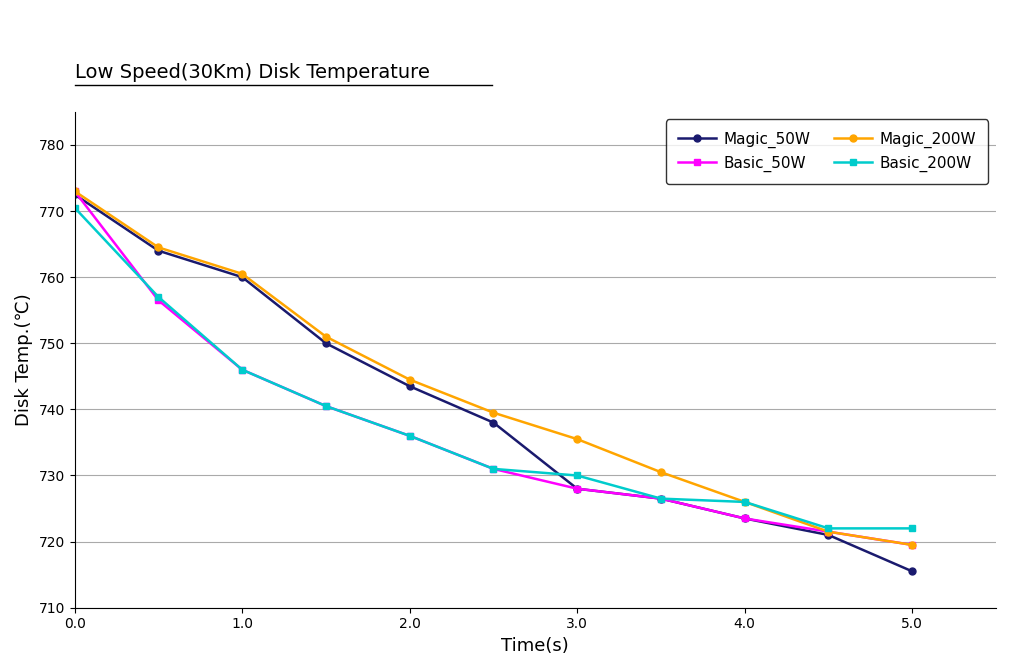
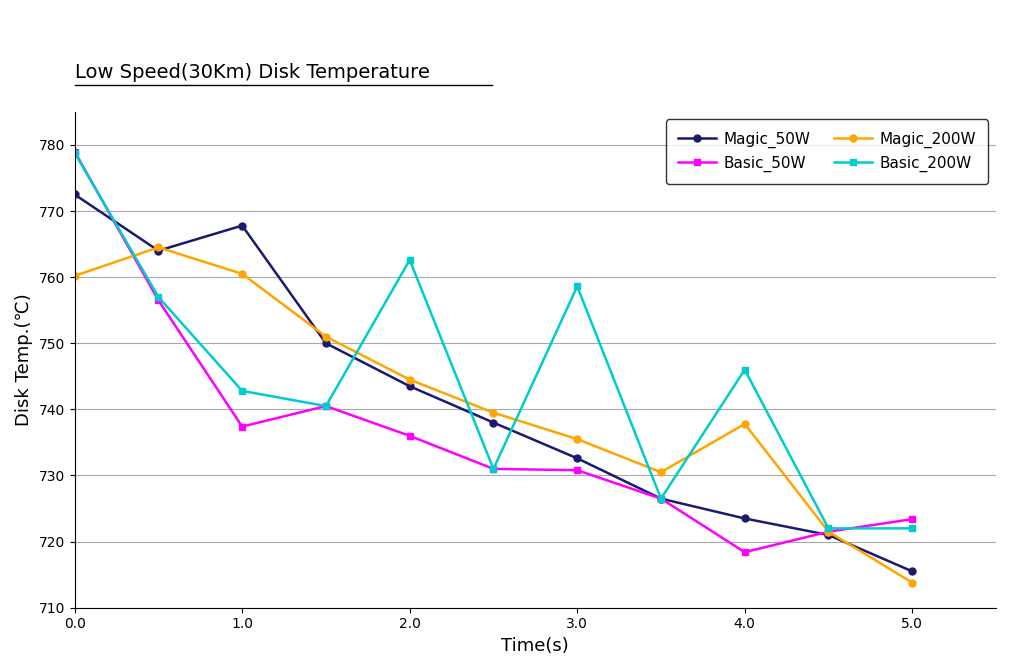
Basic_50W/0.0: 773.0 -> 779.0
Magic_200W/0.0: 773.0 -> 760.2
Basic_200W/0.0: 770.5 -> 778.8
Magic_50W/1.0: 760.0 -> 767.8
Basic_50W/1.0: 746.0 -> 737.4
Basic_200W/1.0: 746.0 -> 742.8
Basic_200W/2.0: 736.0 -> 762.6
Magic_50W/3.0: 728.0 -> 732.6
Basic_50W/3.0: 728.0 -> 730.8
Basic_200W/3.0: 730.0 -> 758.6
Basic_50W/4.0: 723.5 -> 718.4
Magic_200W/4.0: 726.0 -> 737.8
Basic_200W/4.0: 726.0 -> 746.0
Basic_50W/5.0: 719.5 -> 723.4
Magic_200W/5.0: 719.5 -> 713.8
